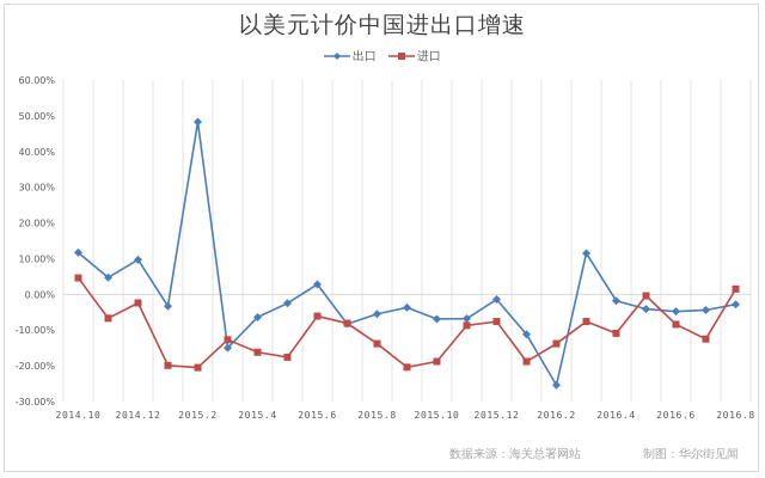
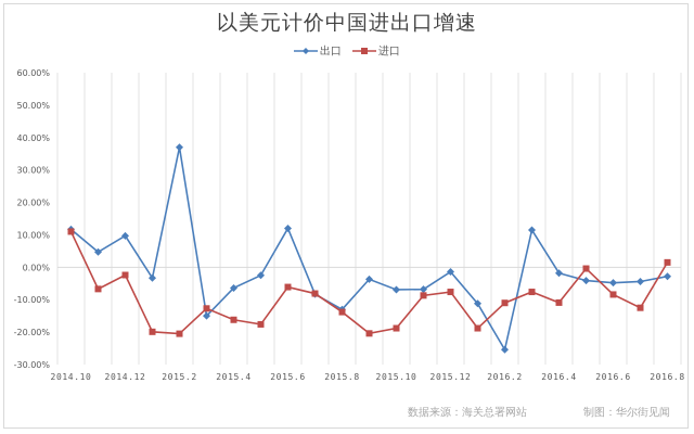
进口/2014.10: 5% -> 11%
出口/2015.2: 48% -> 37%
出口/2015.6: 3% -> 12%
出口/2015.8: -6% -> -13%
进口/2016.2: -14% -> -11%
